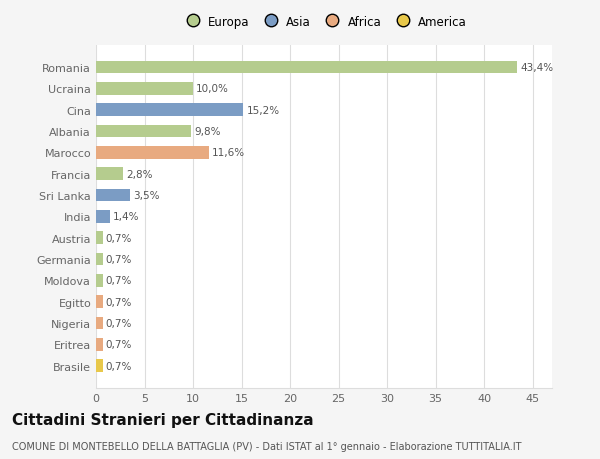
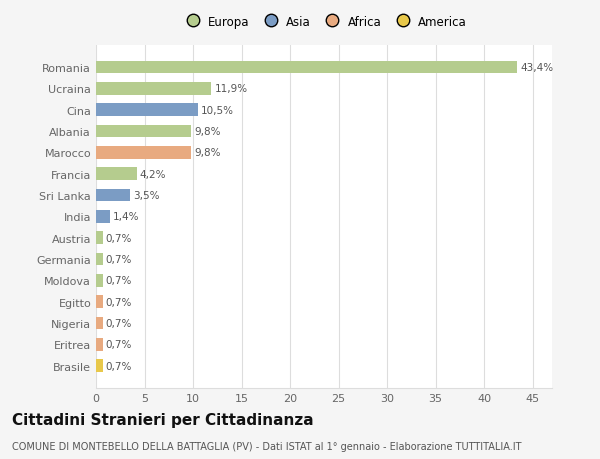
Ucraina: 10,0% -> 11,9%
Cina: 15,2% -> 10,5%
Marocco: 11,6% -> 9,8%
Francia: 2,8% -> 4,2%
